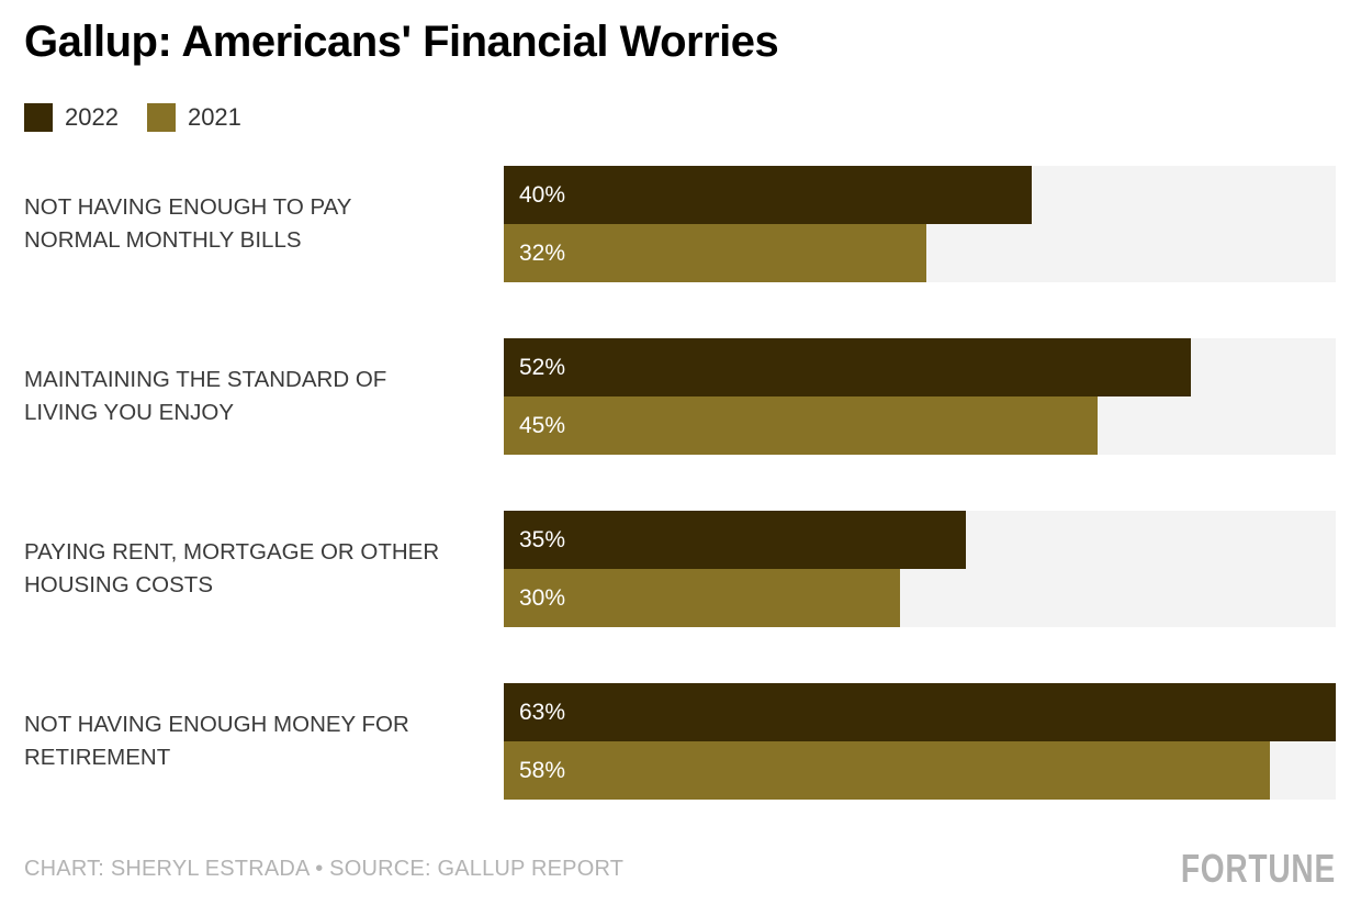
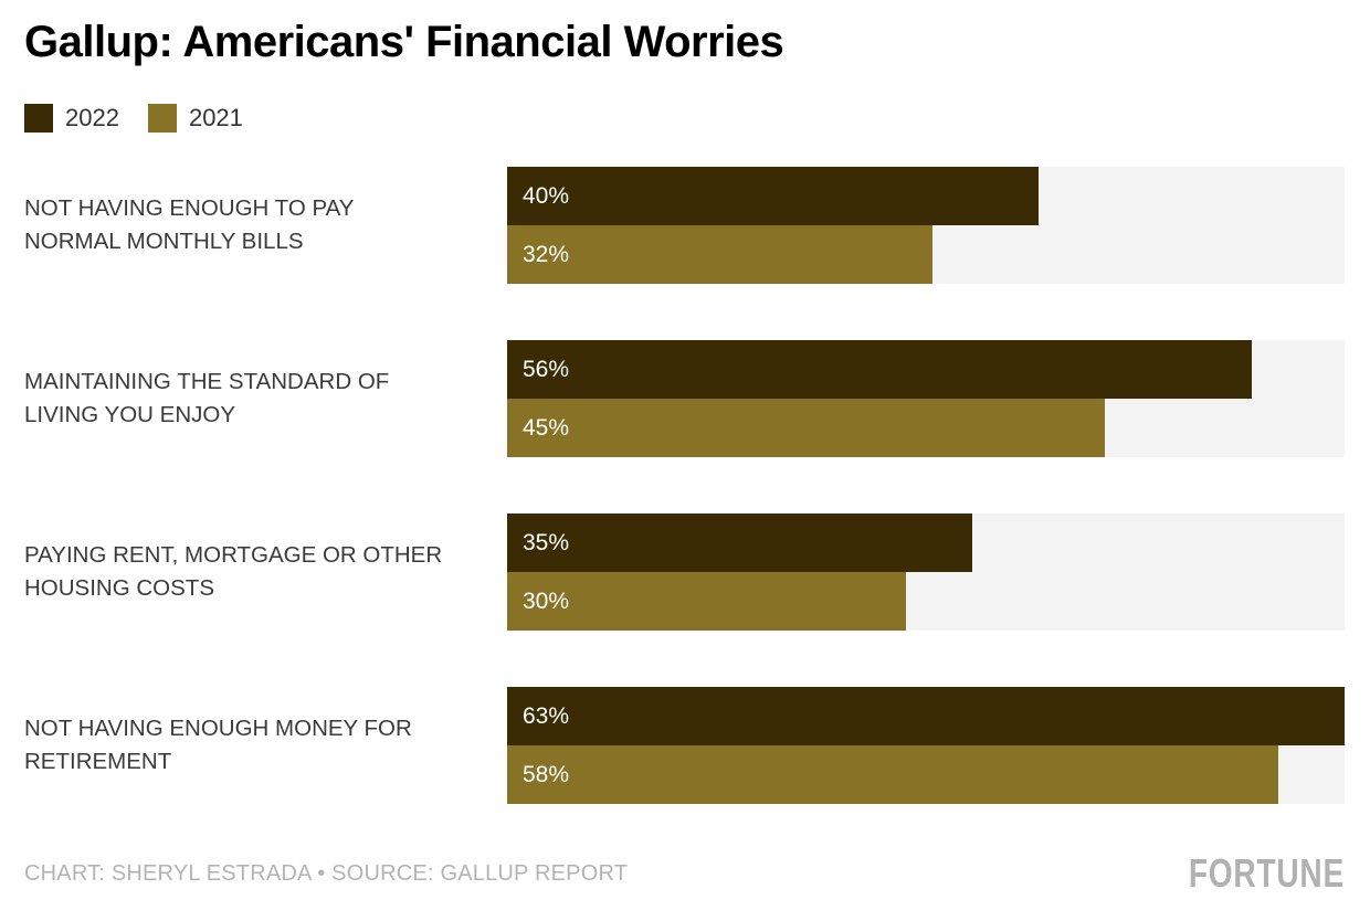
2022/MAINTAINING THE STANDARD OF LIVING YOU ENJOY: 52% -> 56%
